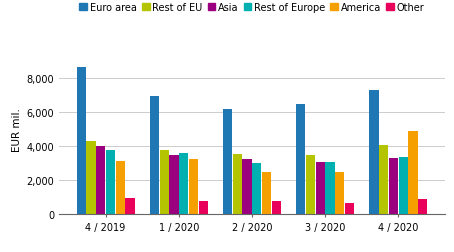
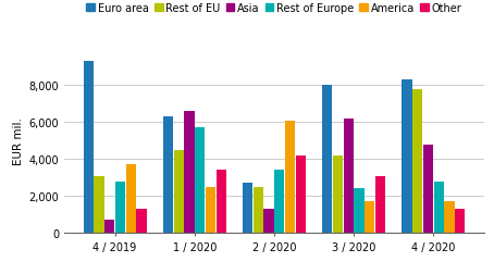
Euro area/4 / 2019: 8,600 -> 9,300
Rest of EU/4 / 2019: 4,300 -> 3,100
Asia/4 / 2019: 4,000 -> 700
Rest of Europe/4 / 2019: 3,800 -> 2,800
America/4 / 2019: 3,200 -> 3,700
Other/4 / 2019: 1,000 -> 1,300
Euro area/1 / 2020: 7,000 -> 6,300
Rest of EU/1 / 2020: 3,800 -> 4,500
Asia/1 / 2020: 3,500 -> 6,600
Rest of Europe/1 / 2020: 3,600 -> 5,700
America/1 / 2020: 3,200 -> 2,500
Other/1 / 2020: 800 -> 3,400
Euro area/2 / 2020: 6,200 -> 2,700
Rest of EU/2 / 2020: 3,600 -> 2,500
Asia/2 / 2020: 3,300 -> 1,300
Rest of Europe/2 / 2020: 3,000 -> 3,400
America/2 / 2020: 2,500 -> 6,100
Other/2 / 2020: 800 -> 4,200
Euro area/3 / 2020: 6,500 -> 8,000
Rest of EU/3 / 2020: 3,500 -> 4,200
Asia/3 / 2020: 3,100 -> 6,200
Rest of Europe/3 / 2020: 3,100 -> 2,400
America/3 / 2020: 2,500 -> 1,700
Other/3 / 2020: 700 -> 3,100
Euro area/4 / 2020: 7,300 -> 8,300
Rest of EU/4 / 2020: 4,000 -> 7,800
Asia/4 / 2020: 3,300 -> 4,800
Rest of Europe/4 / 2020: 3,400 -> 2,800
America/4 / 2020: 4,900 -> 1,700
Other/4 / 2020: 900 -> 1,300
